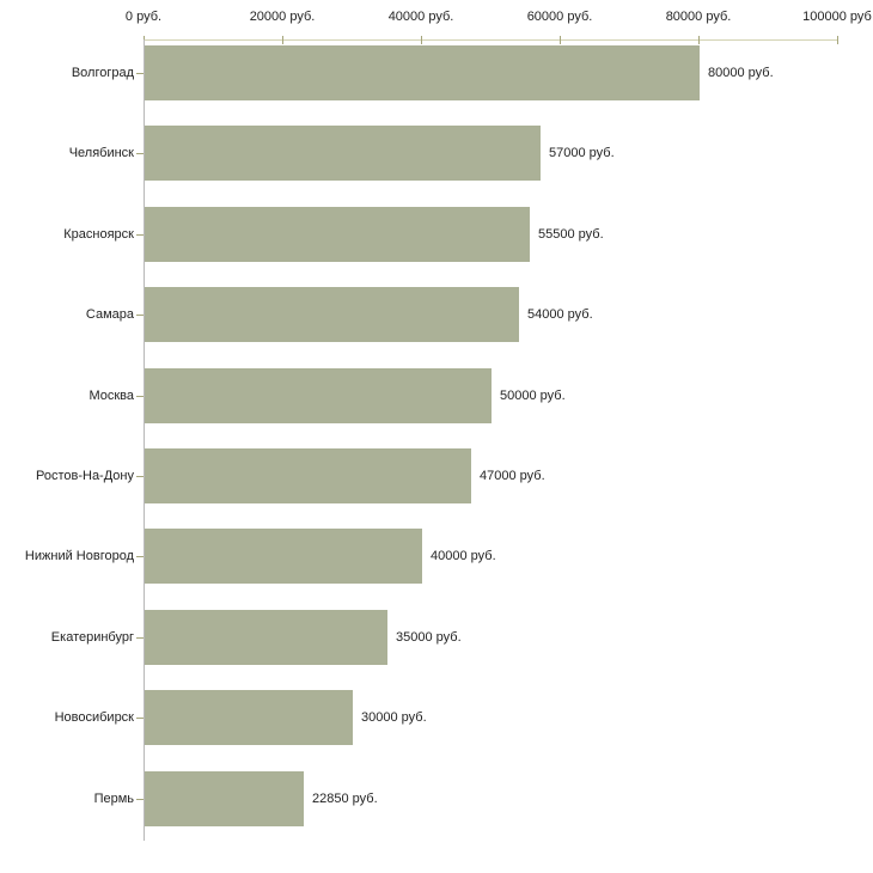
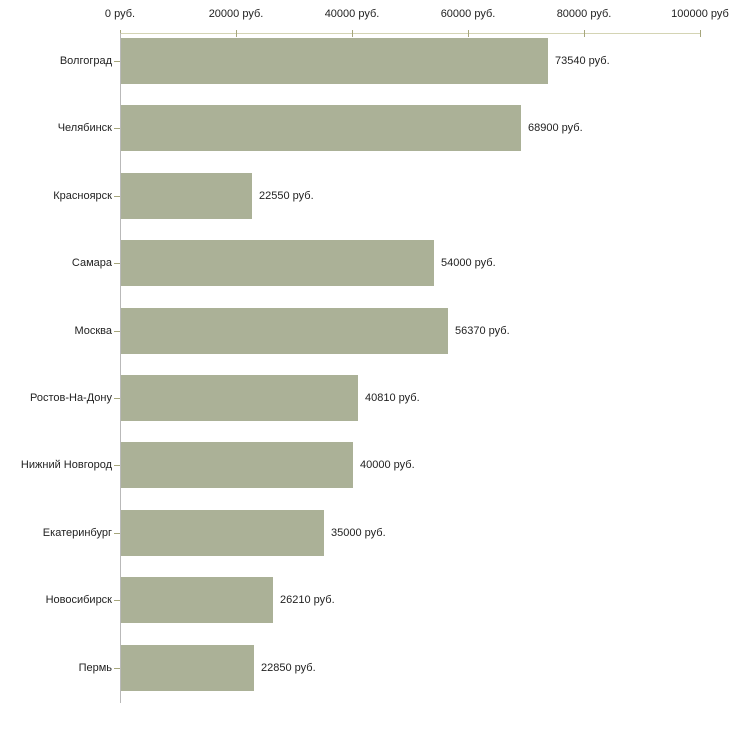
Волгоград: 80000 -> 73540
Челябинск: 57000 -> 68900
Красноярск: 55500 -> 22550
Москва: 50000 -> 56370
Ростов-На-Дону: 47000 -> 40810
Новосибирск: 30000 -> 26210
